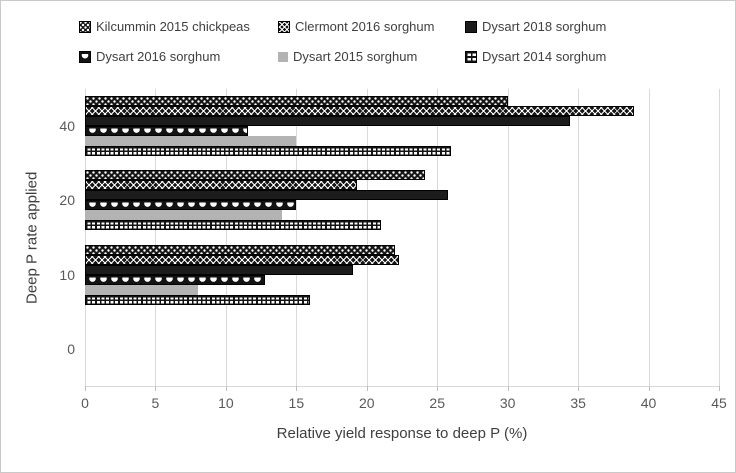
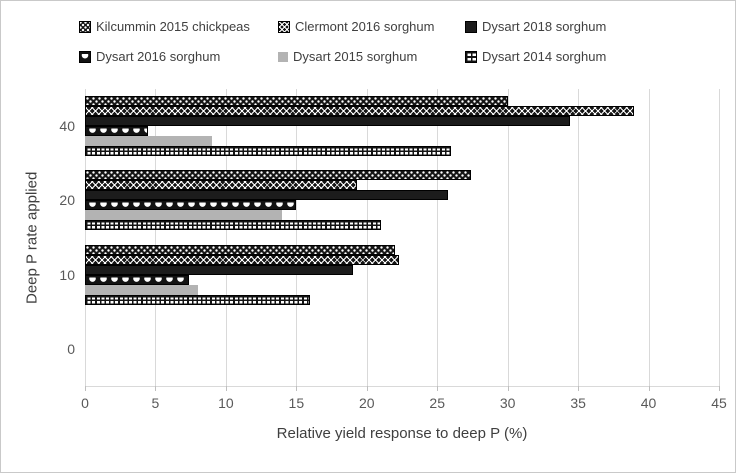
Dysart 2016 sorghum/40: 11.6 -> 4.5
Dysart 2015 sorghum/40: 15 -> 9
Kilcummin 2015 chickpeas/20: 24.1 -> 27.4
Dysart 2016 sorghum/10: 12.8 -> 7.4
